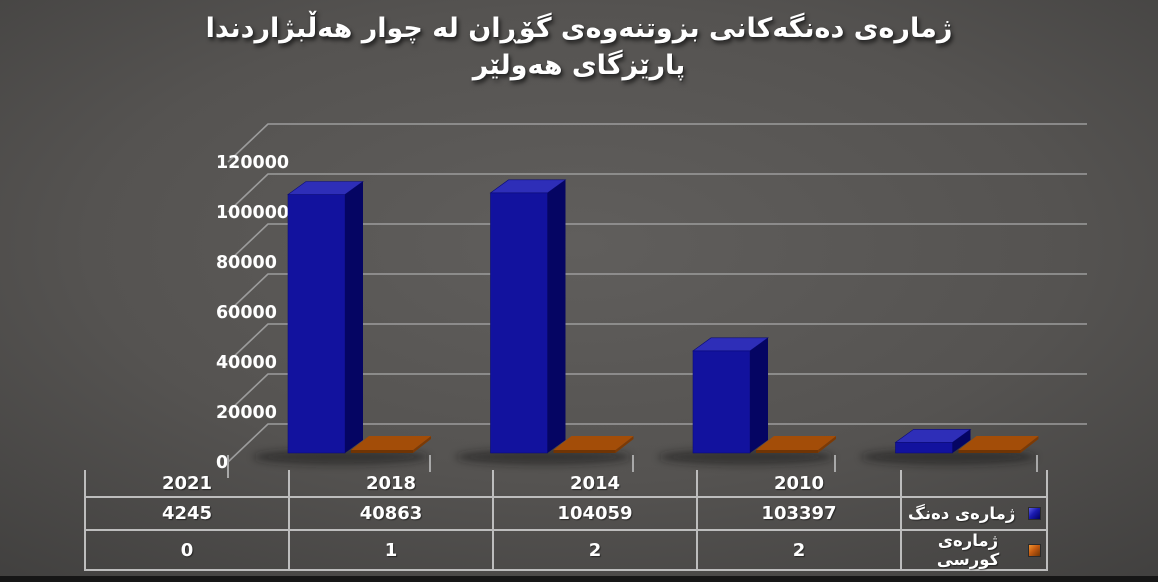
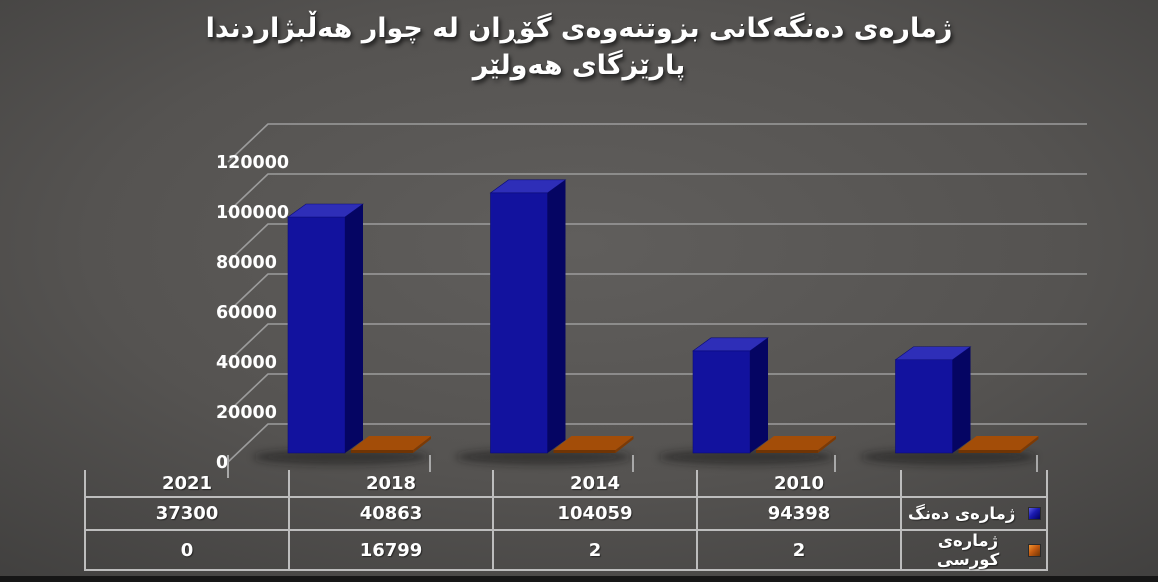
ژمارەی دەنگ/2010: 103397 -> 94398
ژمارەی کورسی/2018: 1 -> 16799
ژمارەی دەنگ/2021: 4245 -> 37300
